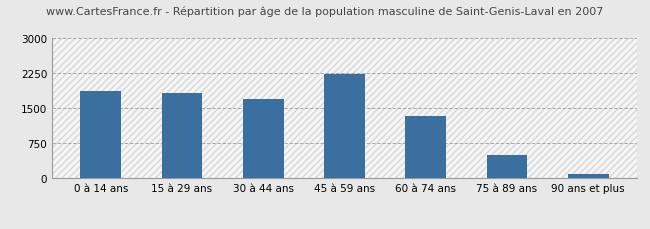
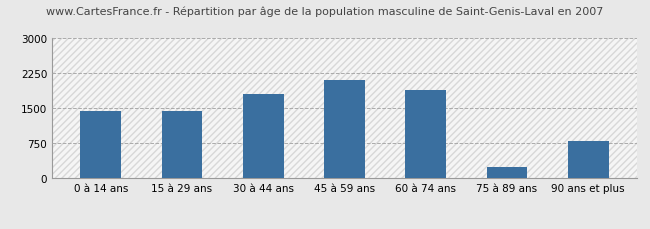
0 à 14 ans: 1870 -> 1450
15 à 29 ans: 1830 -> 1450
30 à 44 ans: 1690 -> 1800
45 à 59 ans: 2230 -> 2100
60 à 74 ans: 1340 -> 1900
75 à 89 ans: 510 -> 250
90 ans et plus: 90 -> 800
